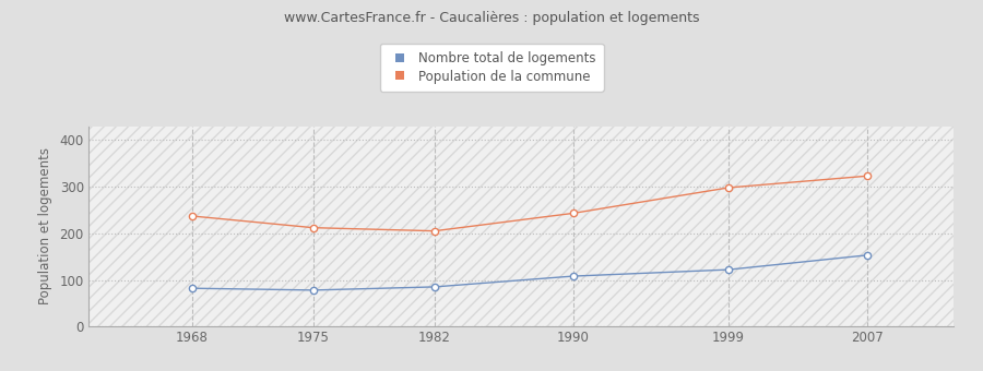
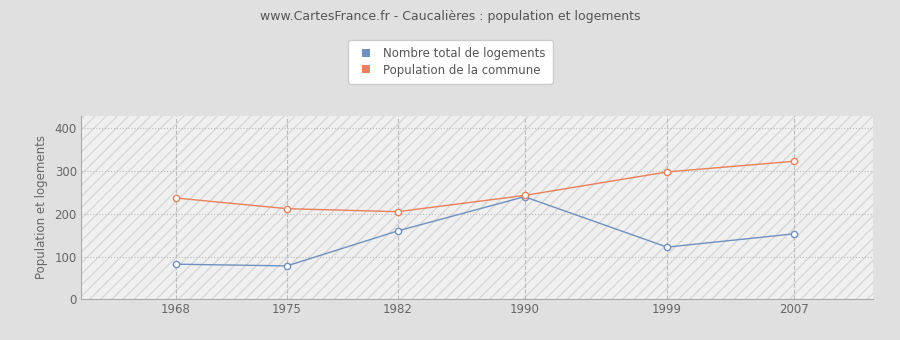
Nombre total de logements/1982: 85 -> 160
Nombre total de logements/1990: 108 -> 240
